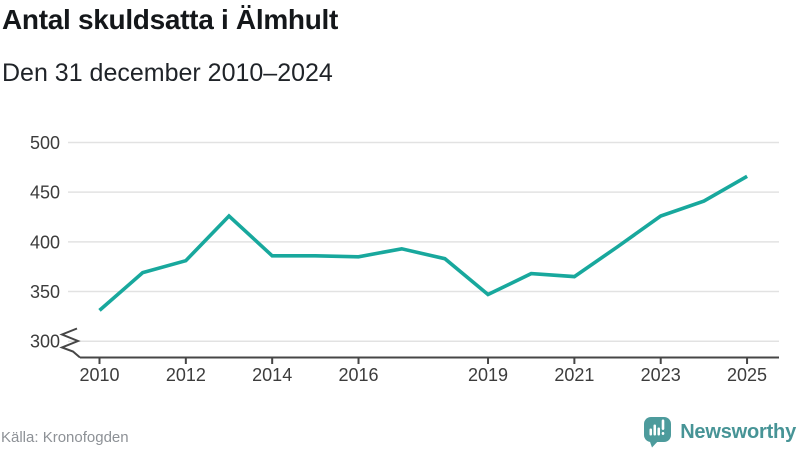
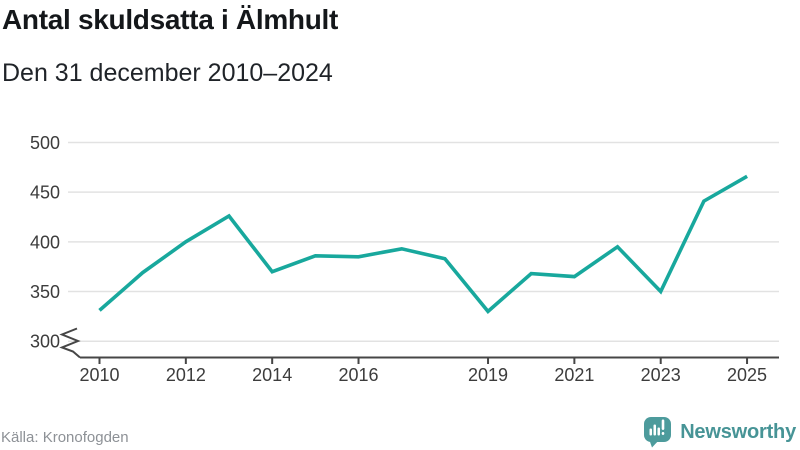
2012: 380 -> 400
2014: 390 -> 370
2019: 350 -> 330
2023: 430 -> 350
